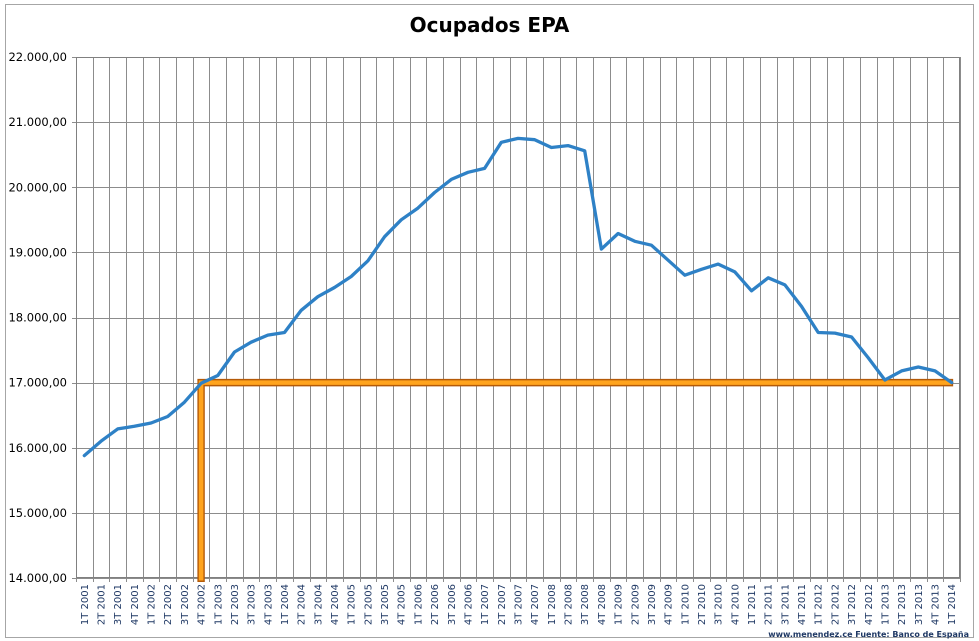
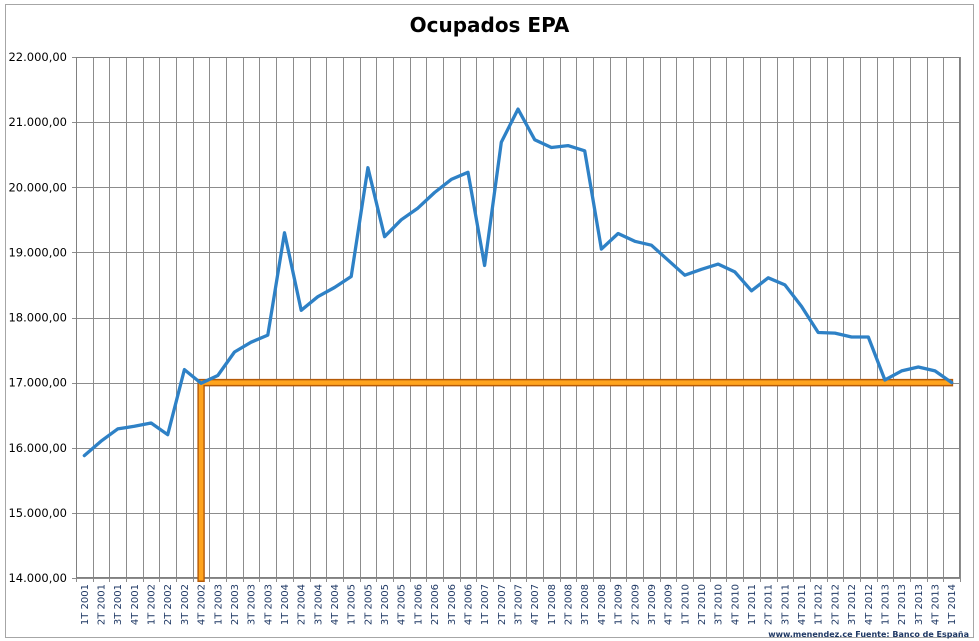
2T 2002: 16500 -> 16200
3T 2002: 16700 -> 17200
1T 2004: 17800 -> 19300
2T 2005: 18900 -> 20300
1T 2007: 20300 -> 18800
3T 2007: 20800 -> 21200
4T 2012: 17400 -> 17700
